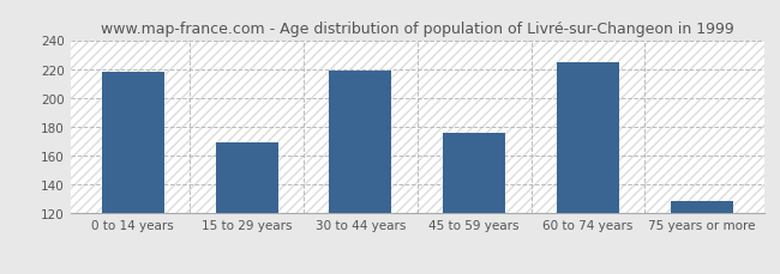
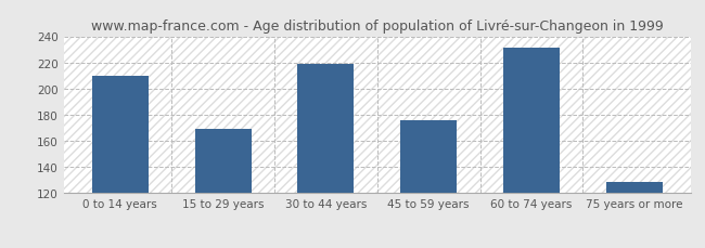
0 to 14 years: 218 -> 210
60 to 74 years: 225 -> 231
